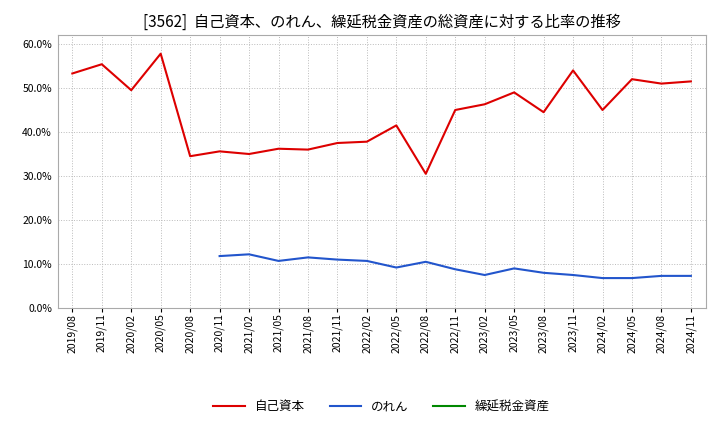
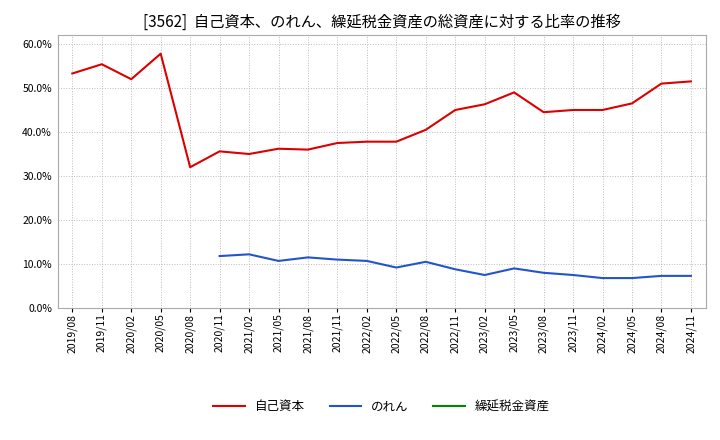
自己資本/2020/02: 49.5% -> 52.0%
自己資本/2020/08: 34.5% -> 32.0%
自己資本/2022/05: 41.5% -> 37.8%
自己資本/2022/08: 30.5% -> 40.5%
自己資本/2023/11: 54.0% -> 45.0%
自己資本/2024/05: 52.0% -> 46.5%
